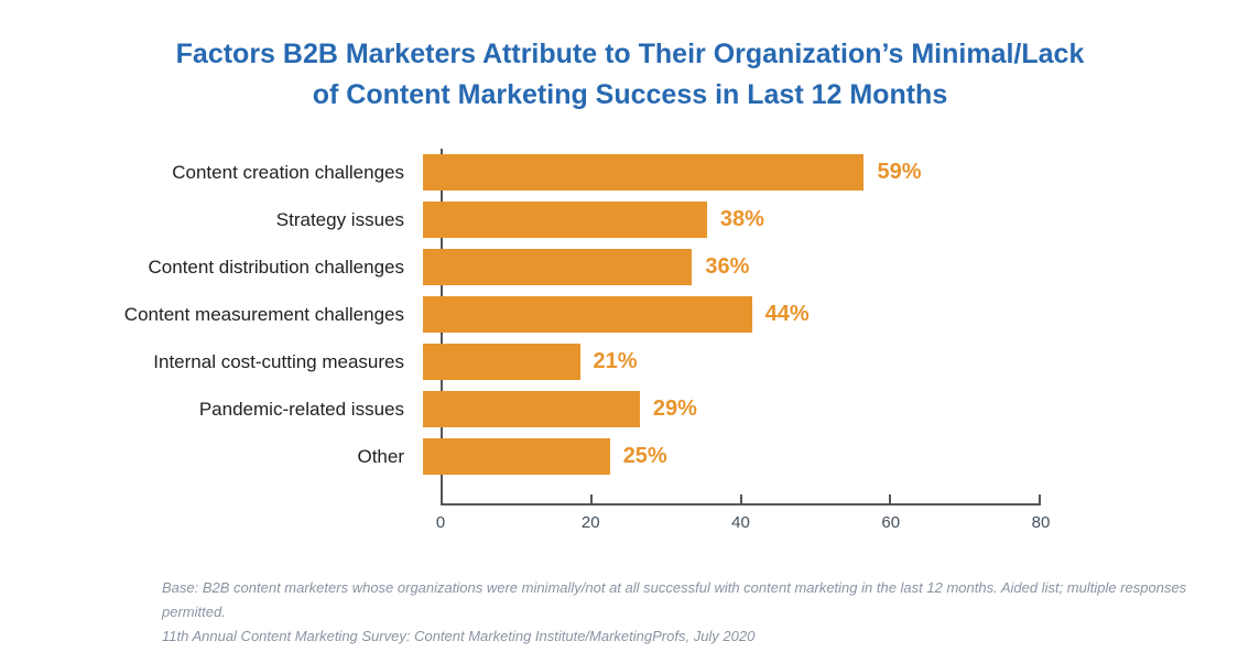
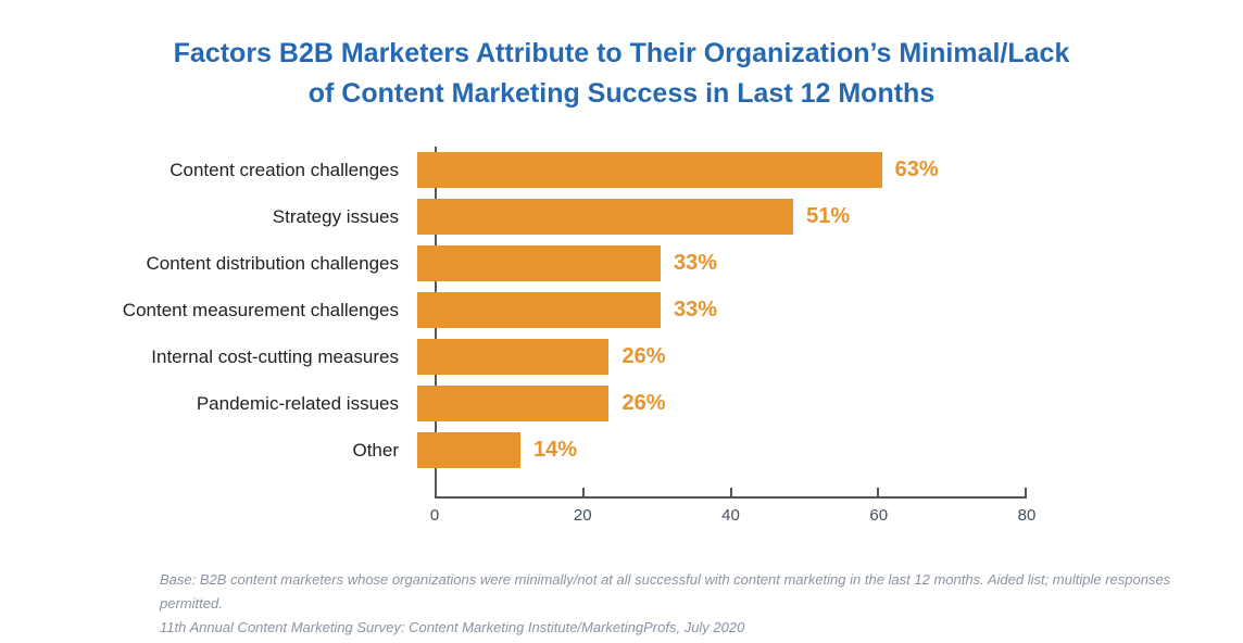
Content creation challenges: 59% -> 63%
Strategy issues: 38% -> 51%
Content distribution challenges: 36% -> 33%
Content measurement challenges: 44% -> 33%
Internal cost-cutting measures: 21% -> 26%
Pandemic-related issues: 29% -> 26%
Other: 25% -> 14%
